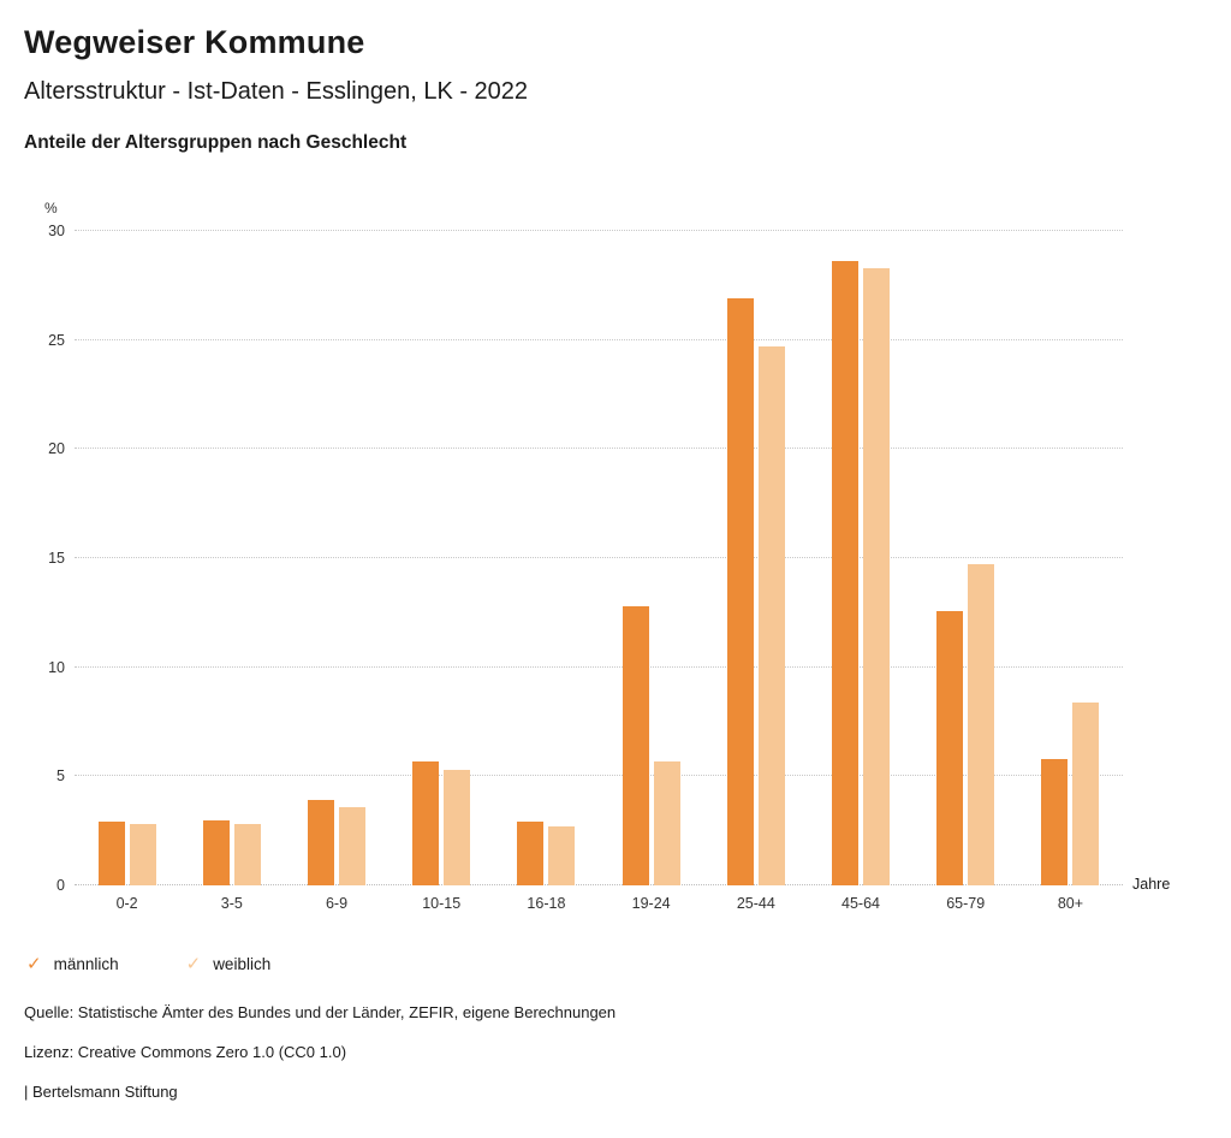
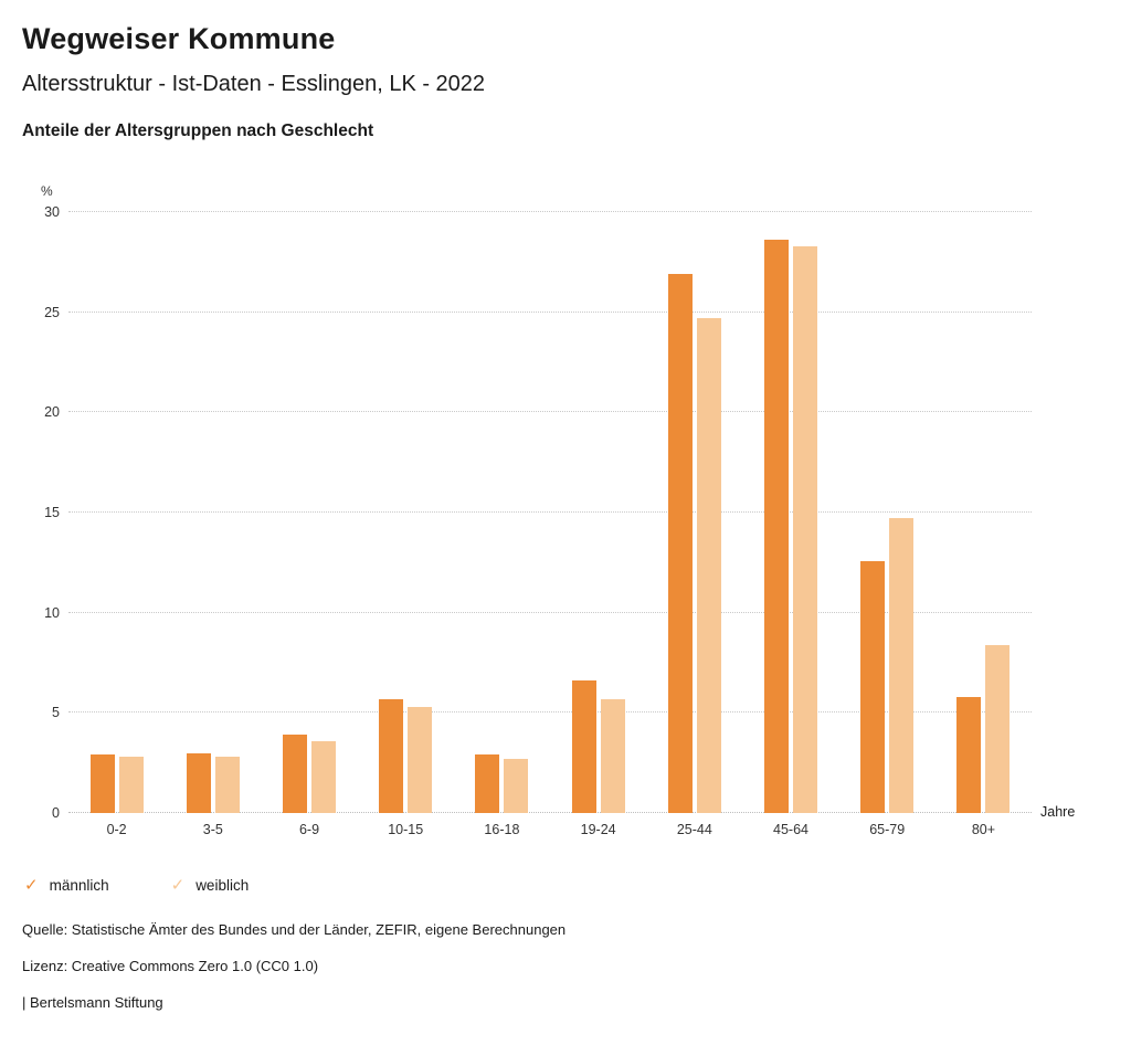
männlich/19-24: 12.8 -> 6.6
